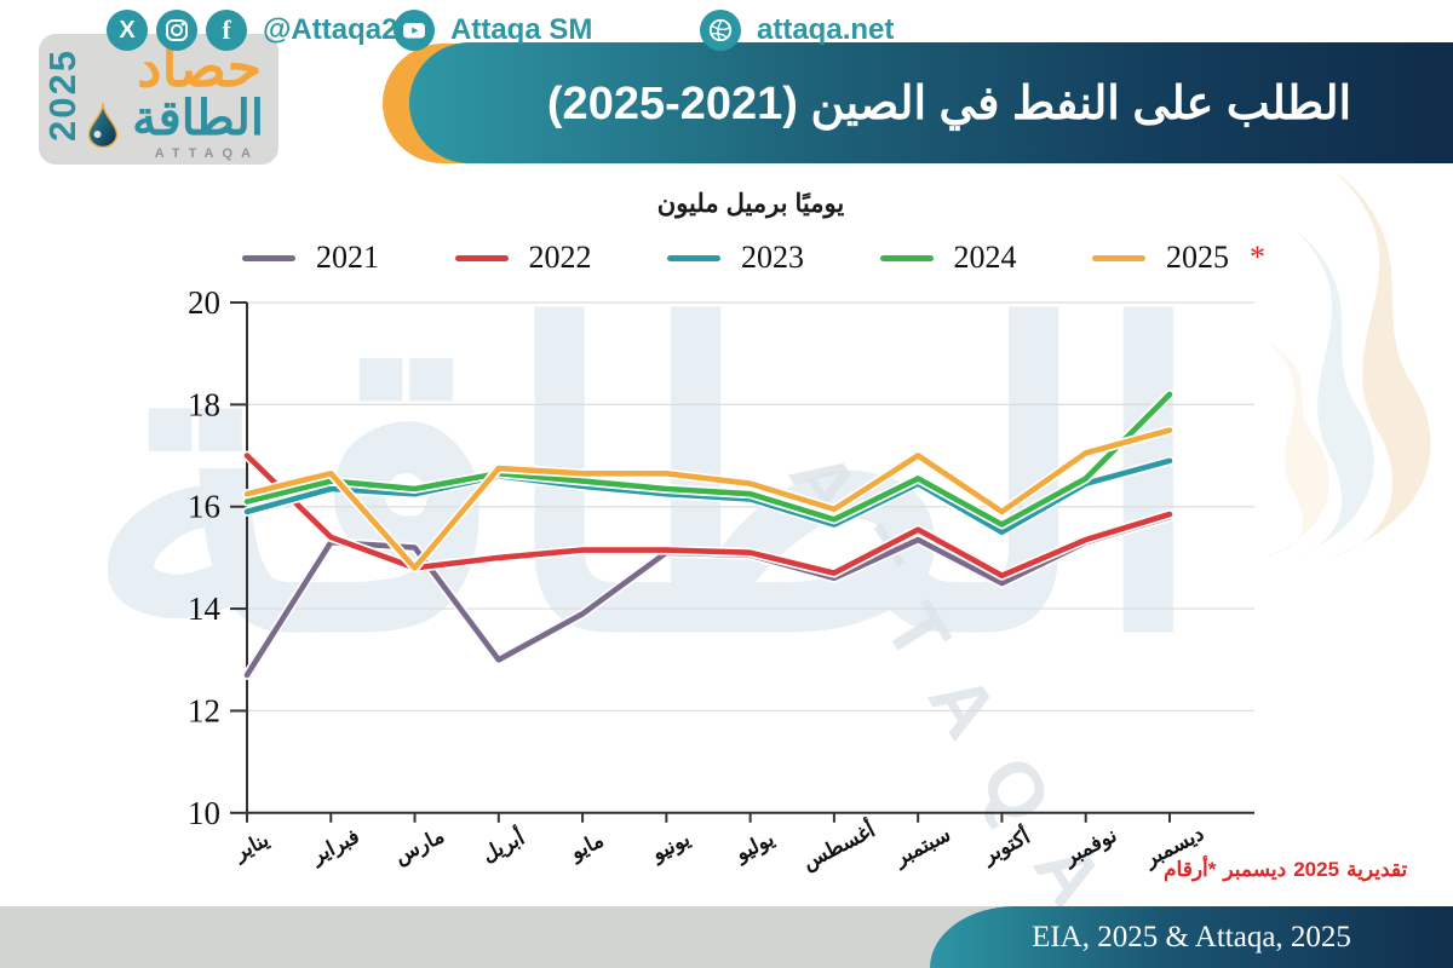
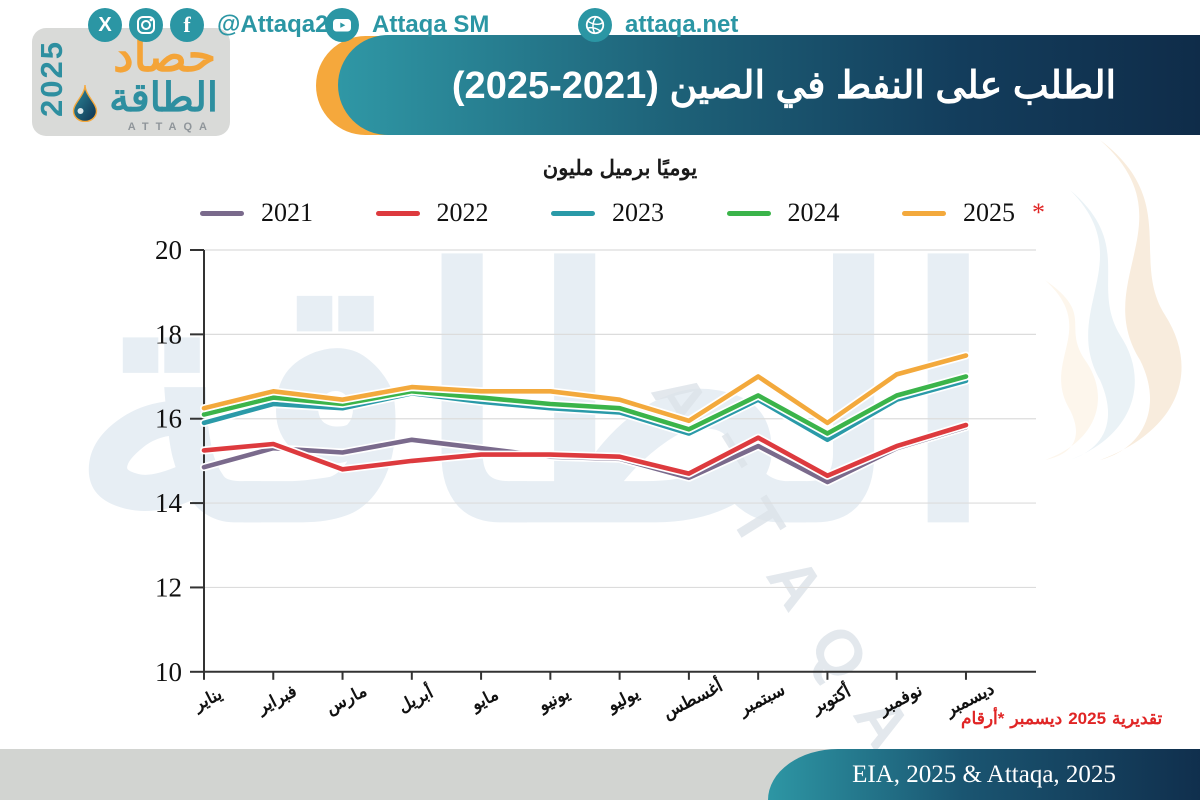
2021/يناير: 12.7 -> 14.8
2022/يناير: 17.0 -> 15.2
2025/مارس: 14.8 -> 16.4
2021/أبريل: 13.0 -> 15.5
2021/مايو: 13.9 -> 15.3
2024/ديسمبر: 18.2 -> 17.0
